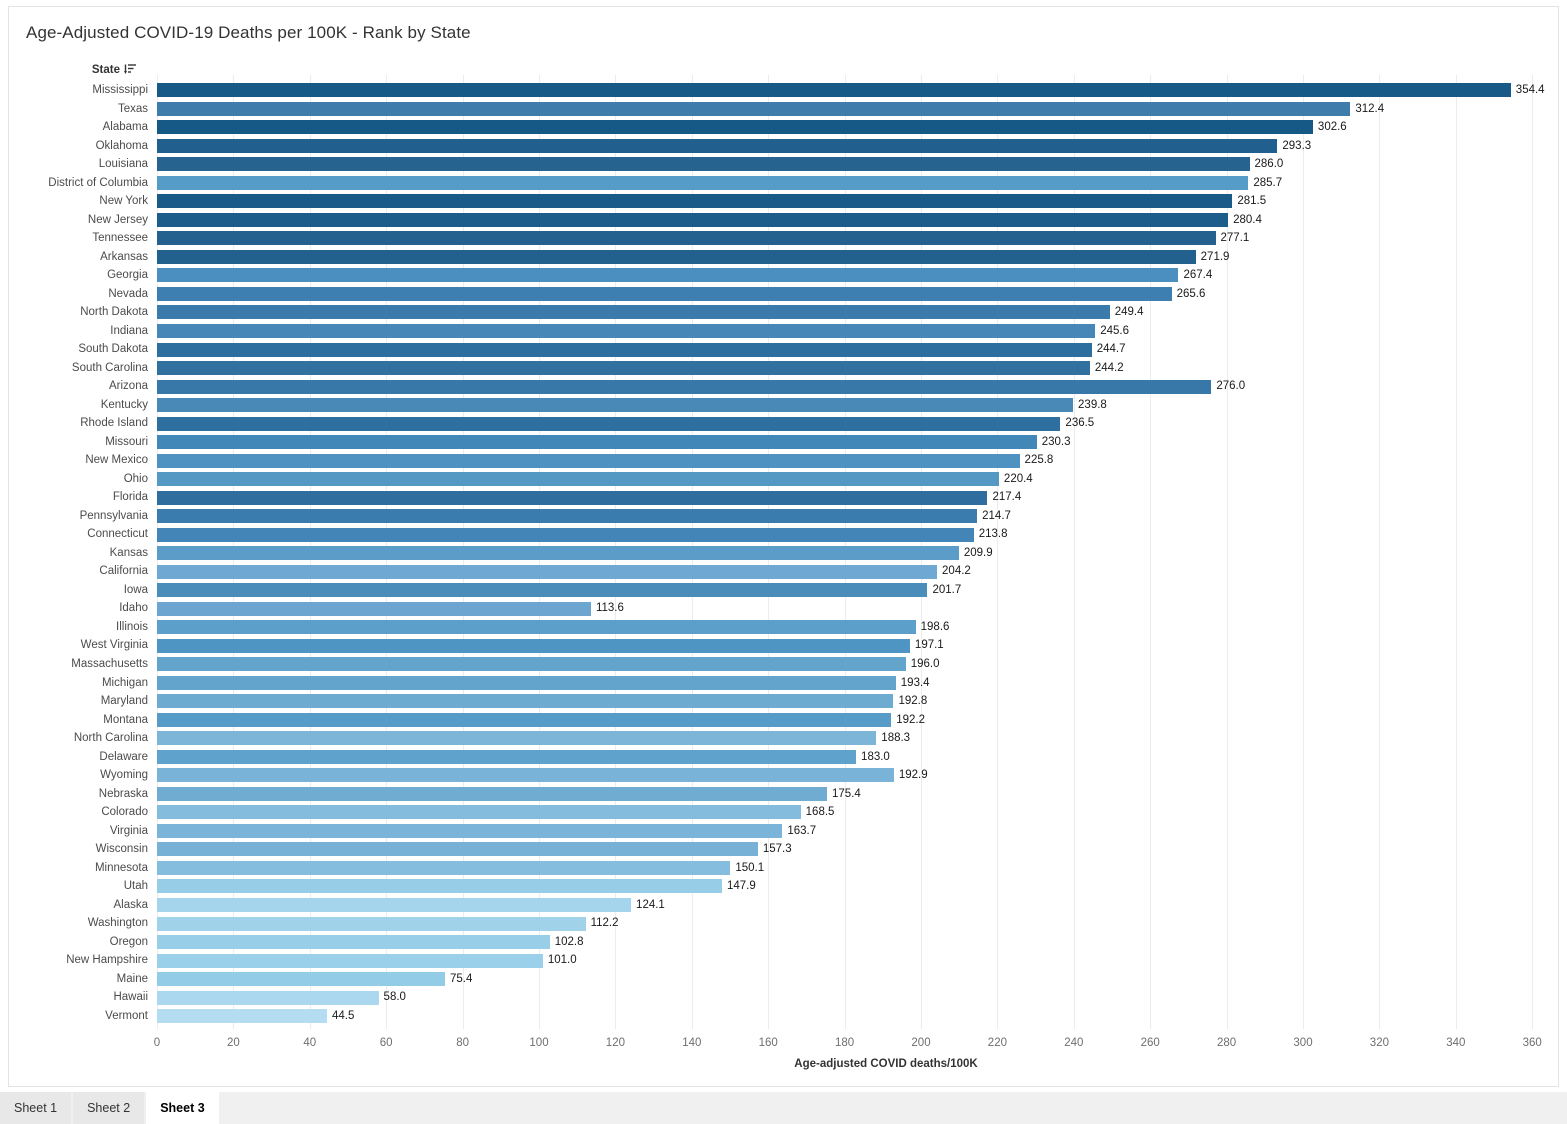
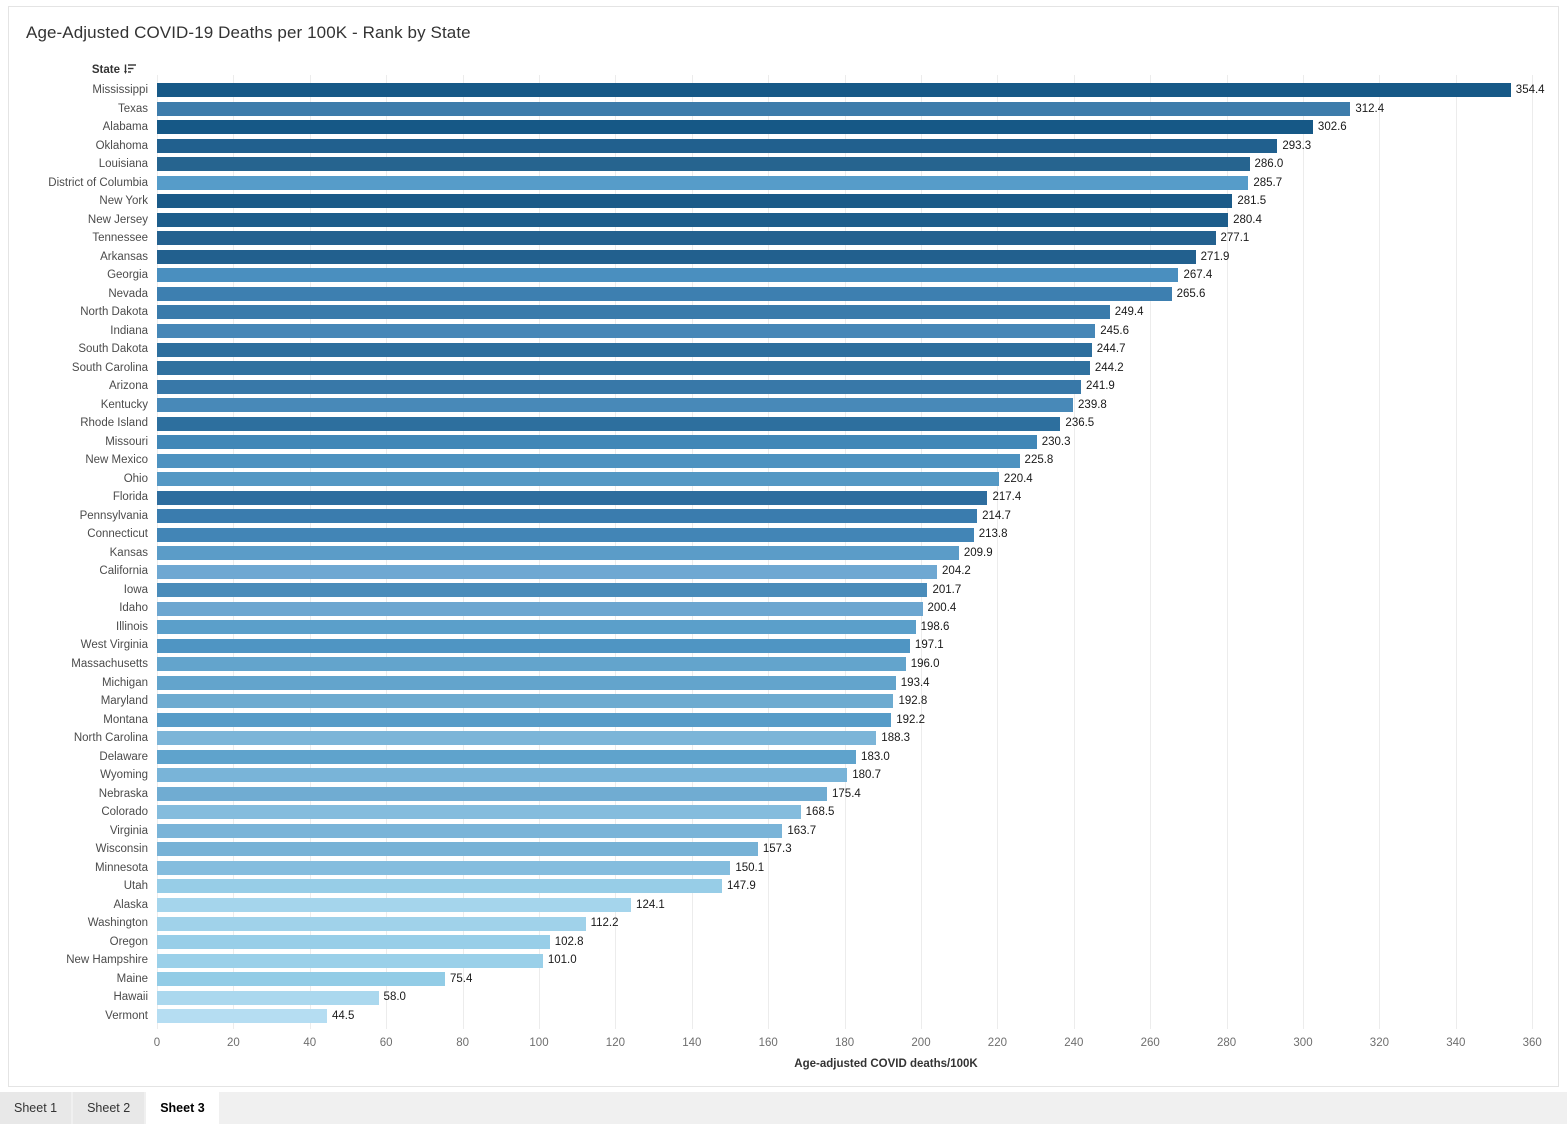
Arizona: 276.0 -> 241.9
Idaho: 113.6 -> 200.4
Wyoming: 192.9 -> 180.7
